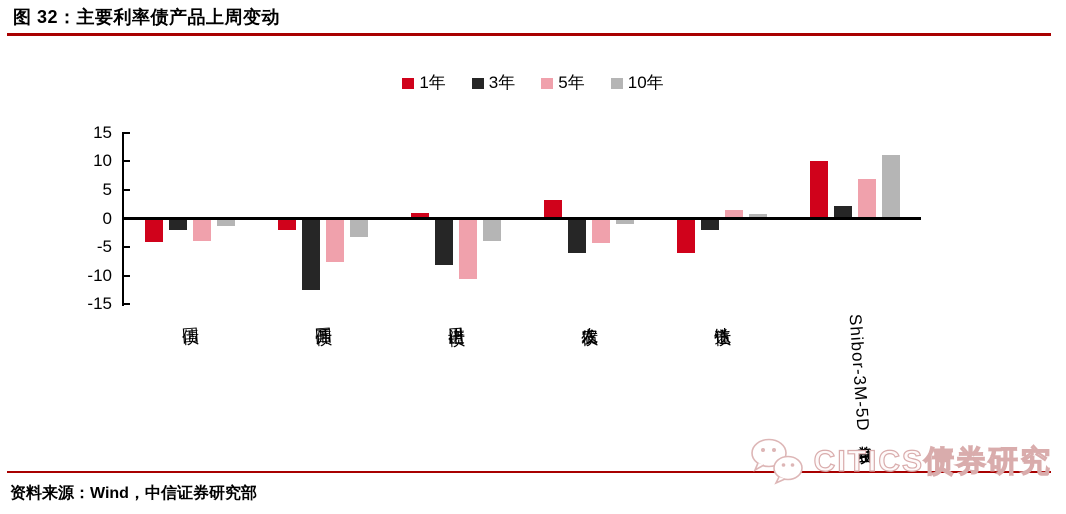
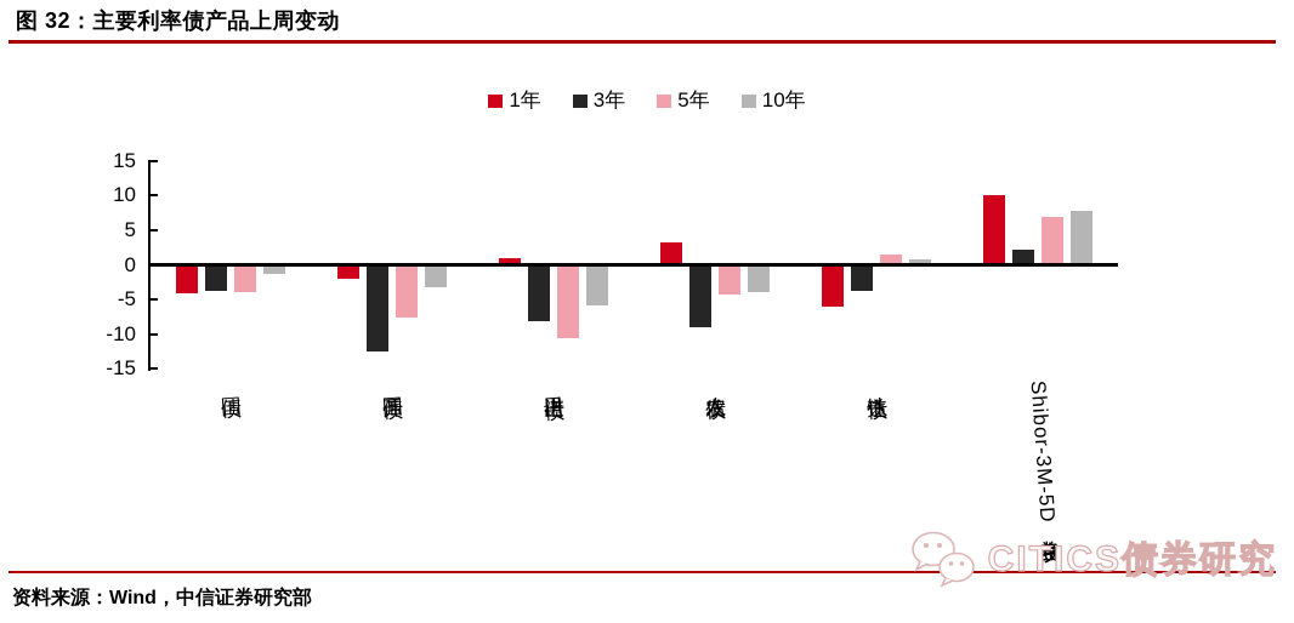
3年/国债: -2 -> -4
10年/进出口债: -4 -> -6
3年/农发债: -6 -> -9
10年/农发债: -1 -> -4
3年/铁道债: -2 -> -4
10年/Shibor-3M-5D点差曲线: 11 -> 8
